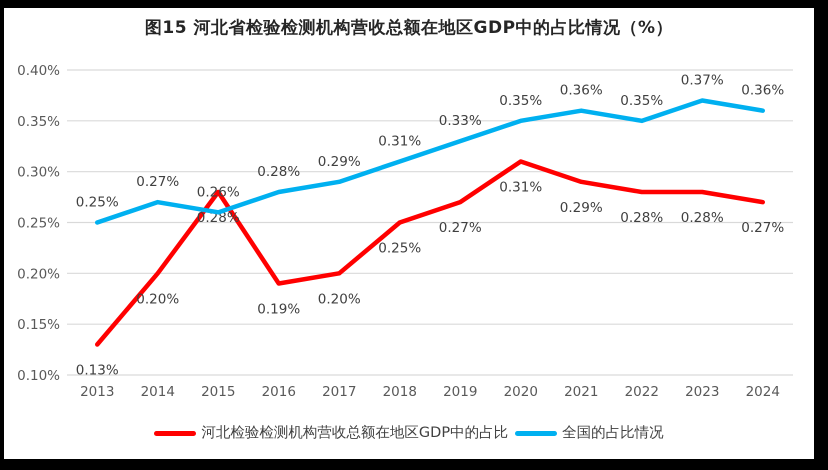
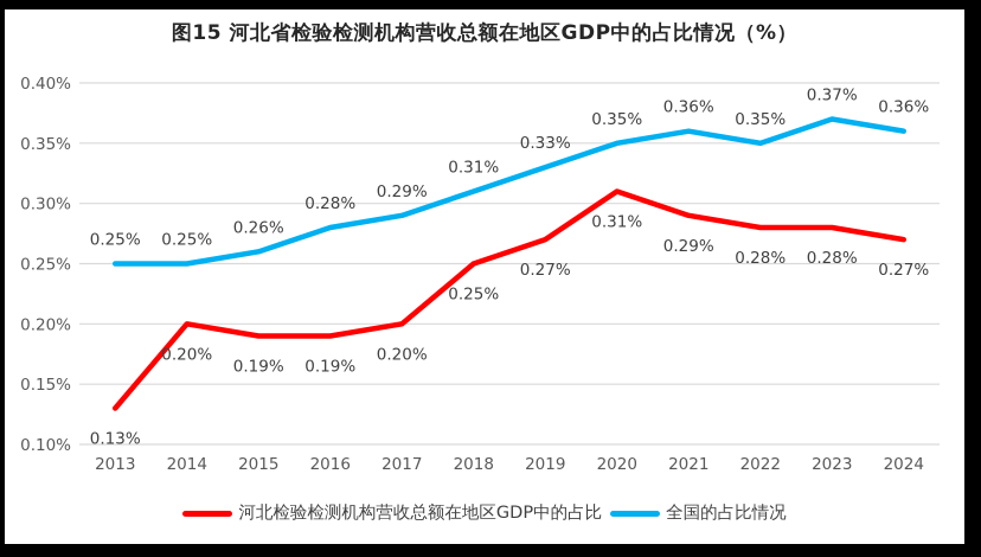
全国的占比情况/2014: 0.27% -> 0.25%
河北检验检测机构营收总额在地区GDP中的占比/2015: 0.28% -> 0.19%
